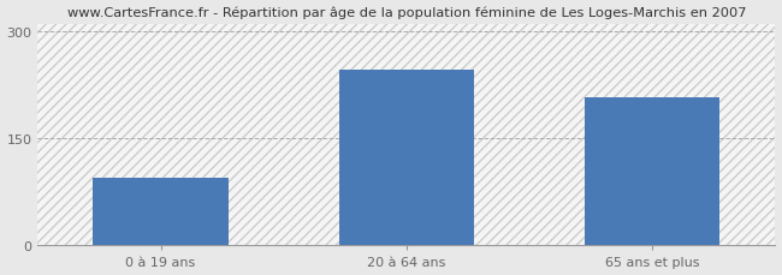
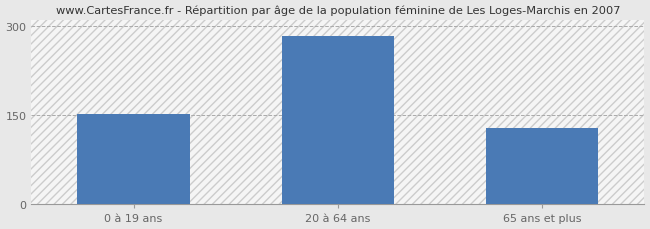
0 à 19 ans: 94 -> 152
20 à 64 ans: 246 -> 283
65 ans et plus: 208 -> 128
